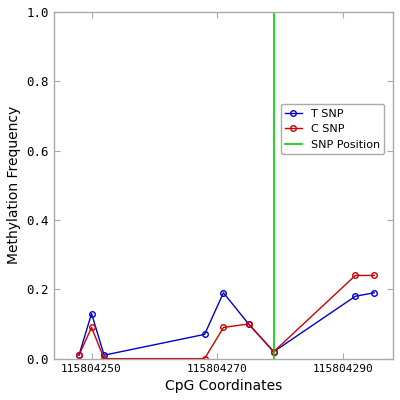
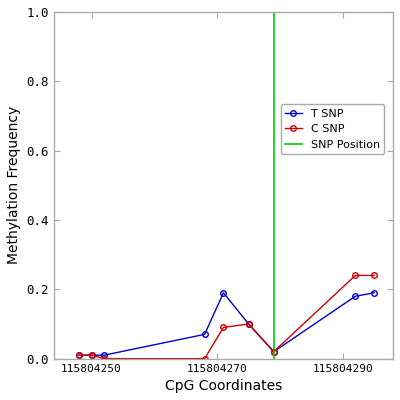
T SNP/115804250: 0.13 -> 0.01
C SNP/115804250: 0.09 -> 0.01
